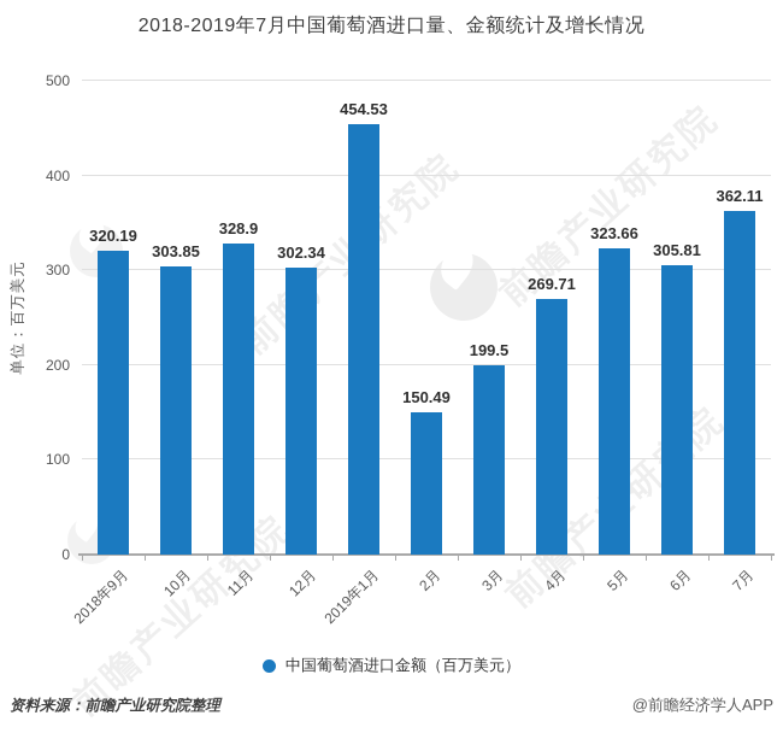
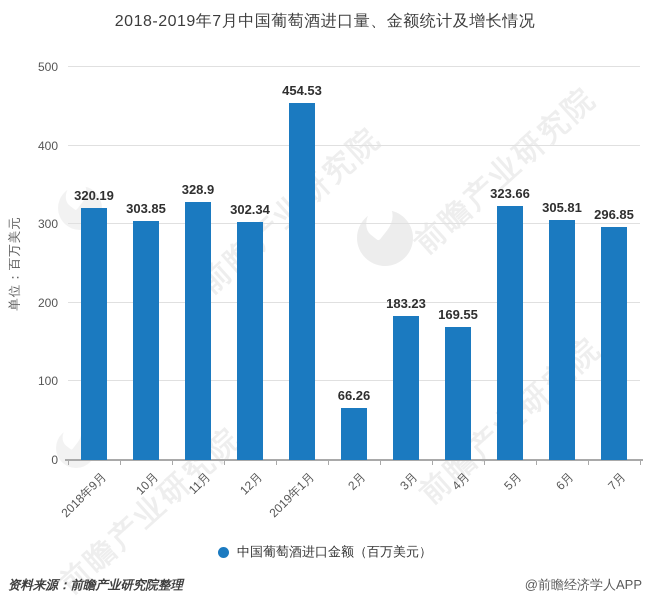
2月: 150.49 -> 66.26
3月: 199.5 -> 183.23
4月: 269.71 -> 169.55
7月: 362.11 -> 296.85
